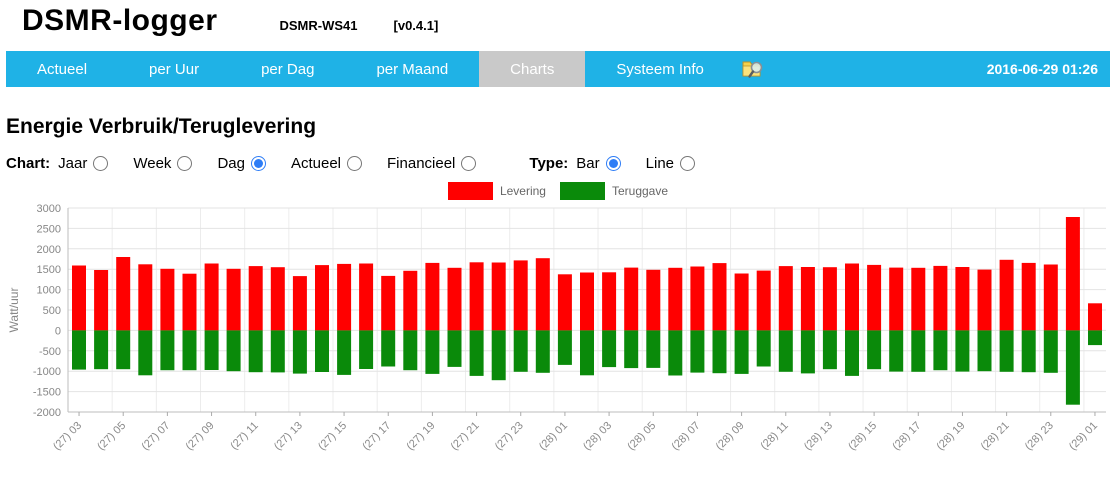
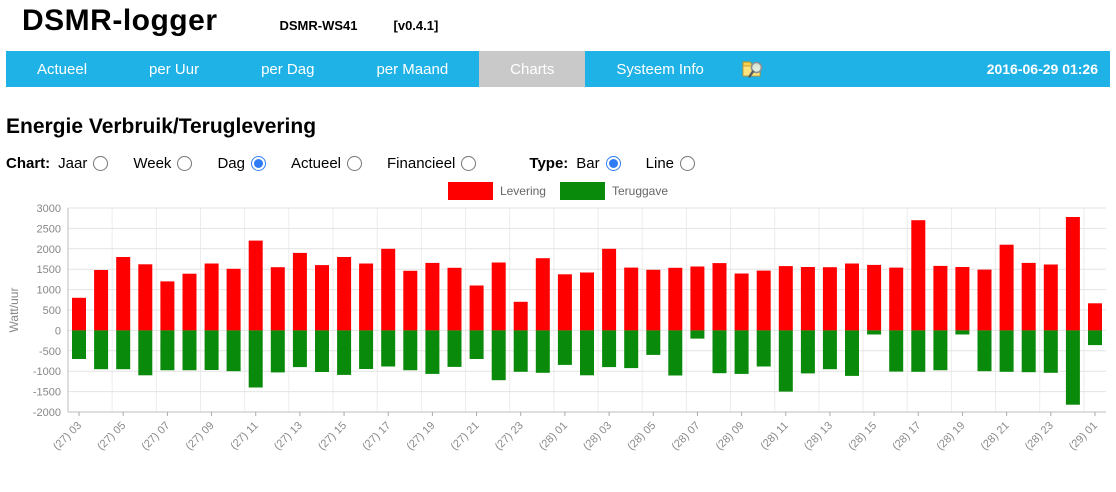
Levering/(27) 03: 1600 -> 800
Teruggave/(27) 03: -1000 -> -700
Levering/(27) 07: 1500 -> 1200
Levering/(27) 11: 1600 -> 2200
Teruggave/(27) 11: -1000 -> -1400
Levering/(27) 13: 1300 -> 1900
Teruggave/(27) 13: -1100 -> -900
Levering/(27) 15: 1600 -> 1800
Levering/(27) 17: 1300 -> 2000
Levering/(27) 21: 1700 -> 1100
Teruggave/(27) 21: -1100 -> -700
Levering/(27) 23: 1700 -> 700
Levering/(28) 03: 1400 -> 2000
Teruggave/(28) 05: -900 -> -600
Teruggave/(28) 07: -1000 -> -200
Teruggave/(28) 11: -1000 -> -1500
Teruggave/(28) 15: -1000 -> -100
Levering/(28) 17: 1500 -> 2700
Teruggave/(28) 19: -1000 -> -100
Levering/(28) 21: 1700 -> 2100
